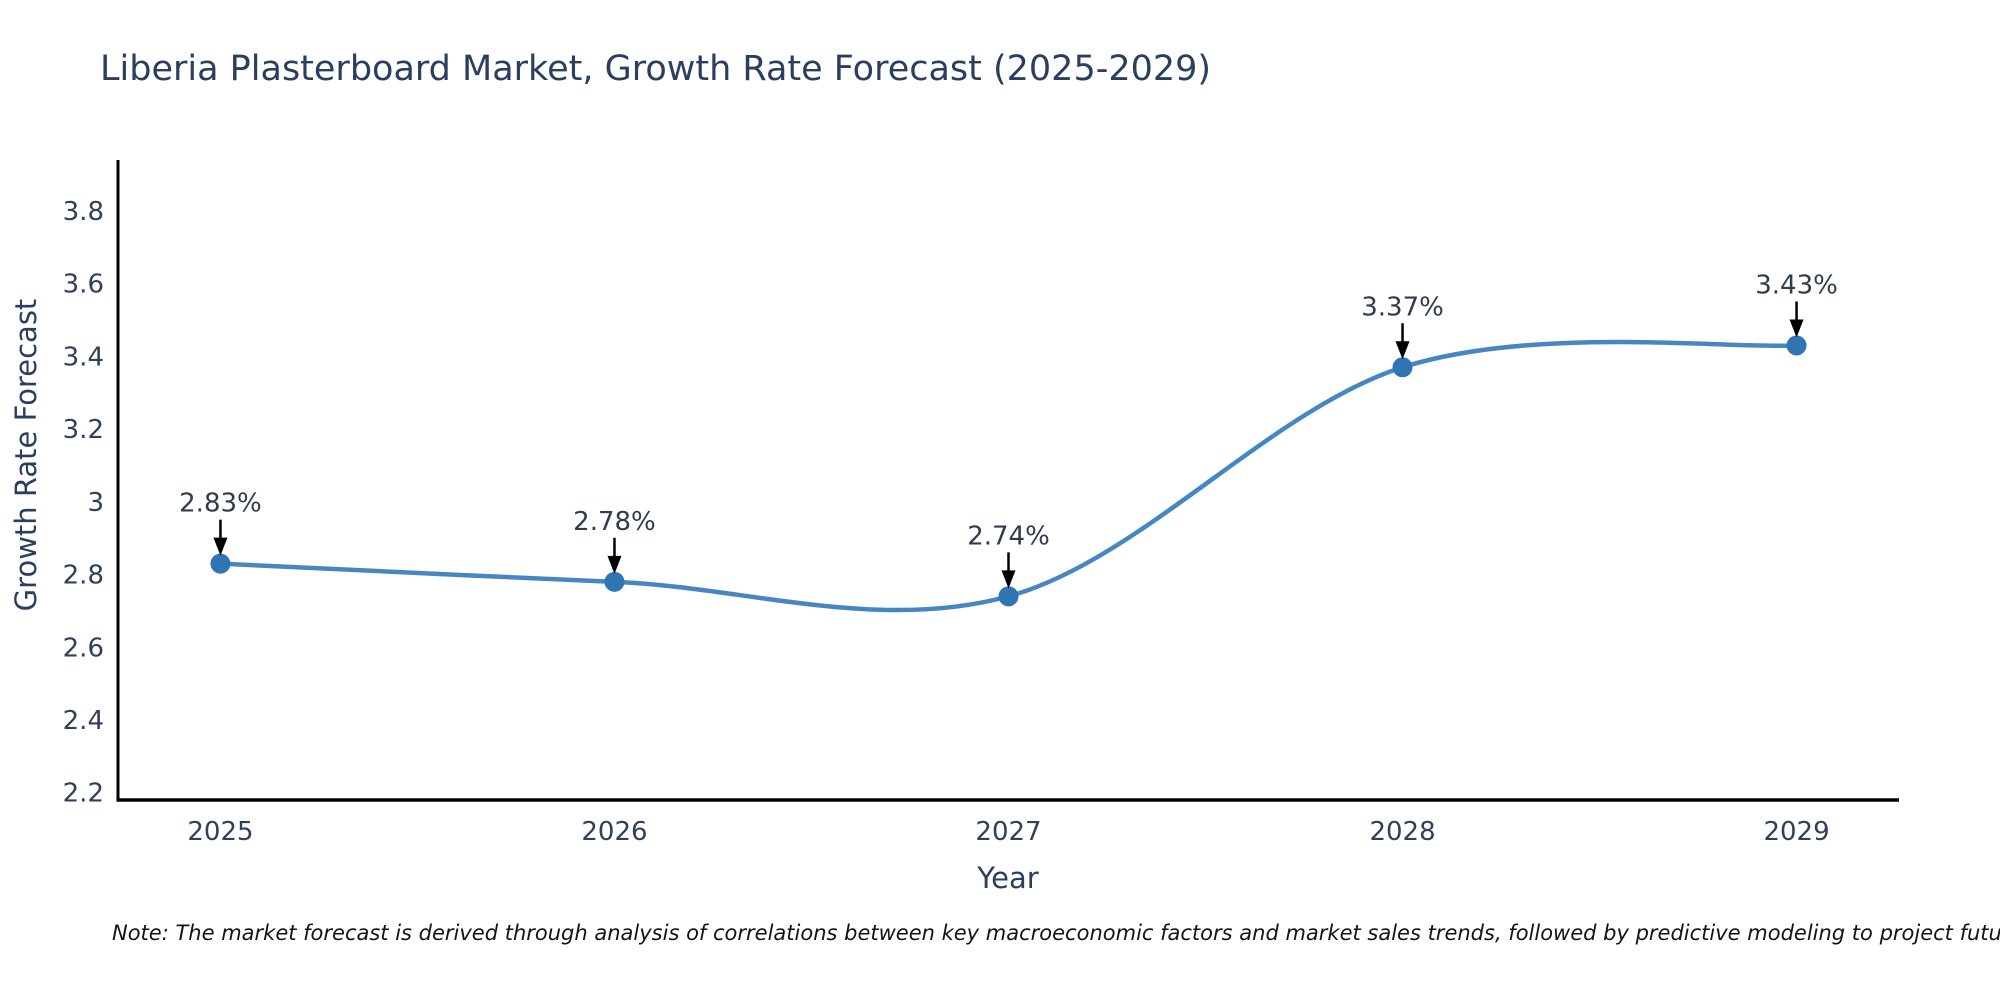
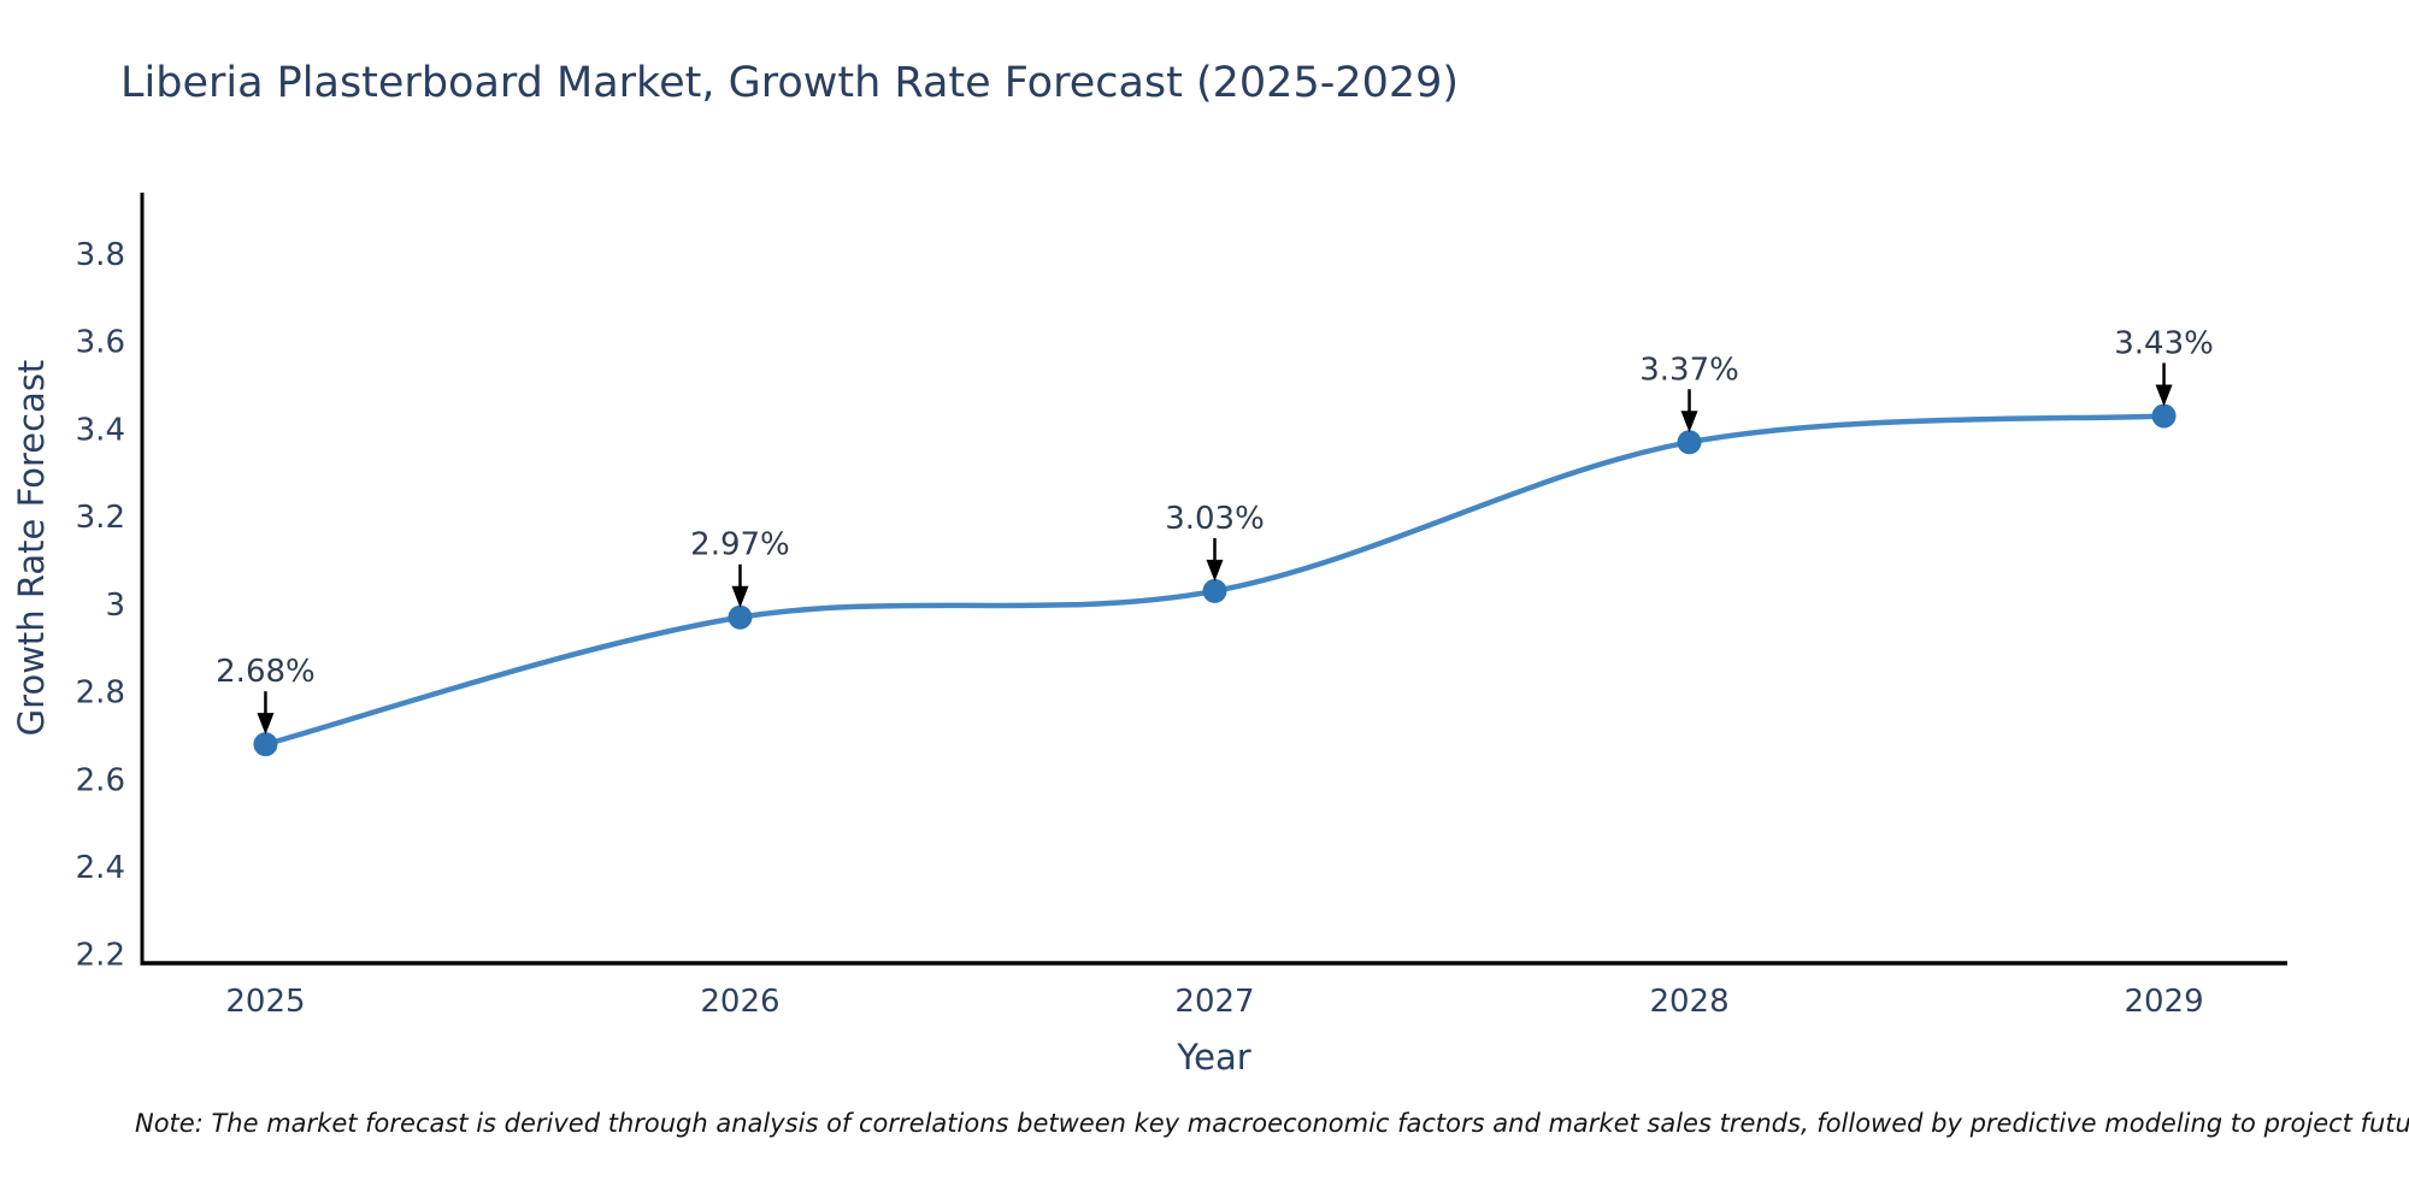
2025: 2.83% -> 2.68%
2026: 2.78% -> 2.97%
2027: 2.74% -> 3.03%
